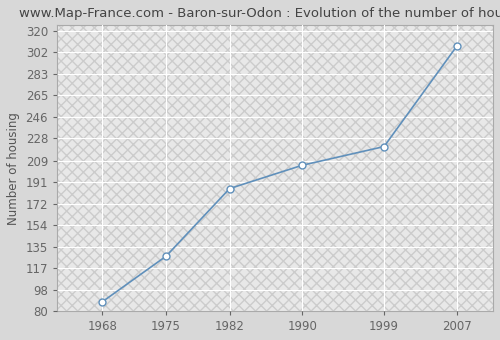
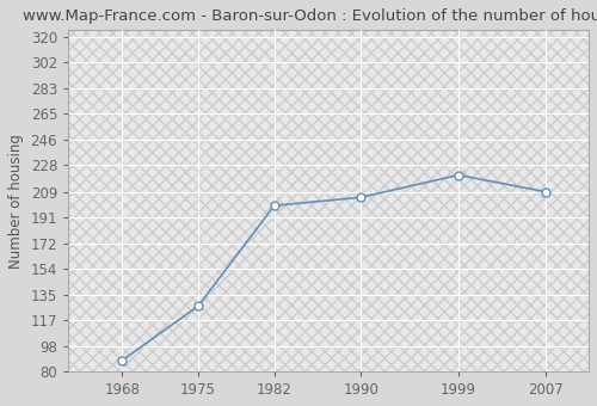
1982: 185 -> 199
2007: 307 -> 209
